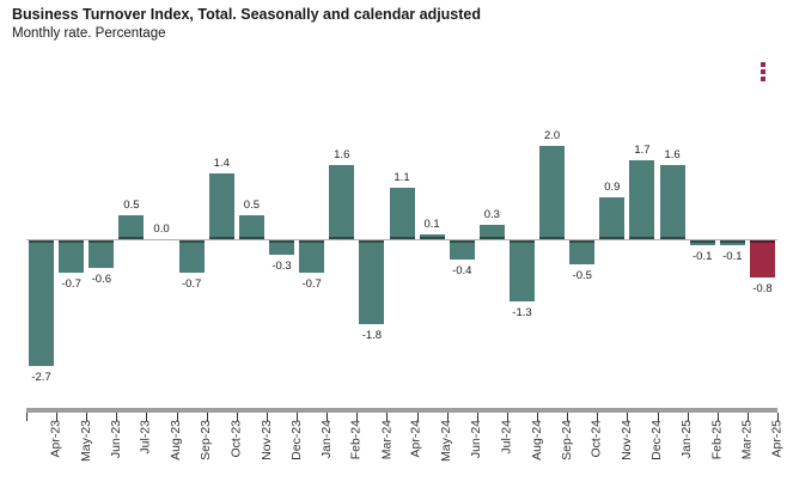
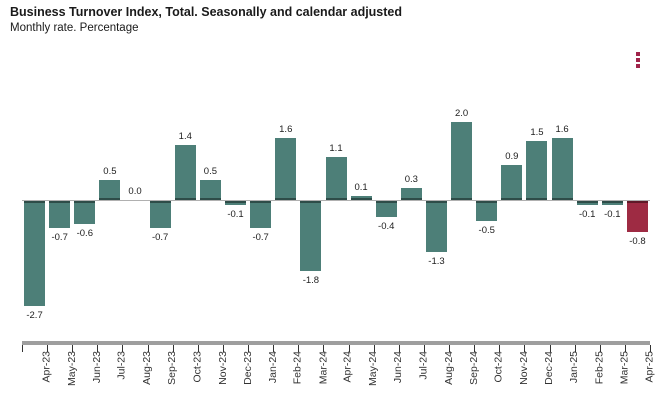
Dec-23: -0.3 -> -0.1
Dec-24: 1.7 -> 1.5
